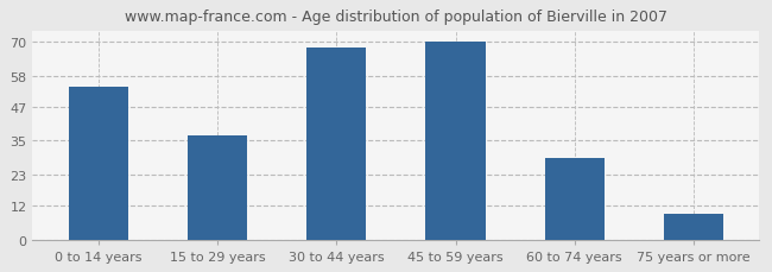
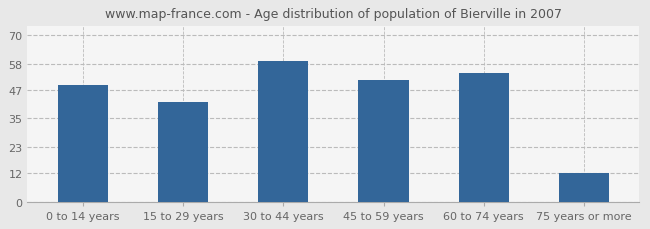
0 to 14 years: 54 -> 49
15 to 29 years: 37 -> 42
30 to 44 years: 68 -> 59
45 to 59 years: 70 -> 51
60 to 74 years: 29 -> 54
75 years or more: 9 -> 12
